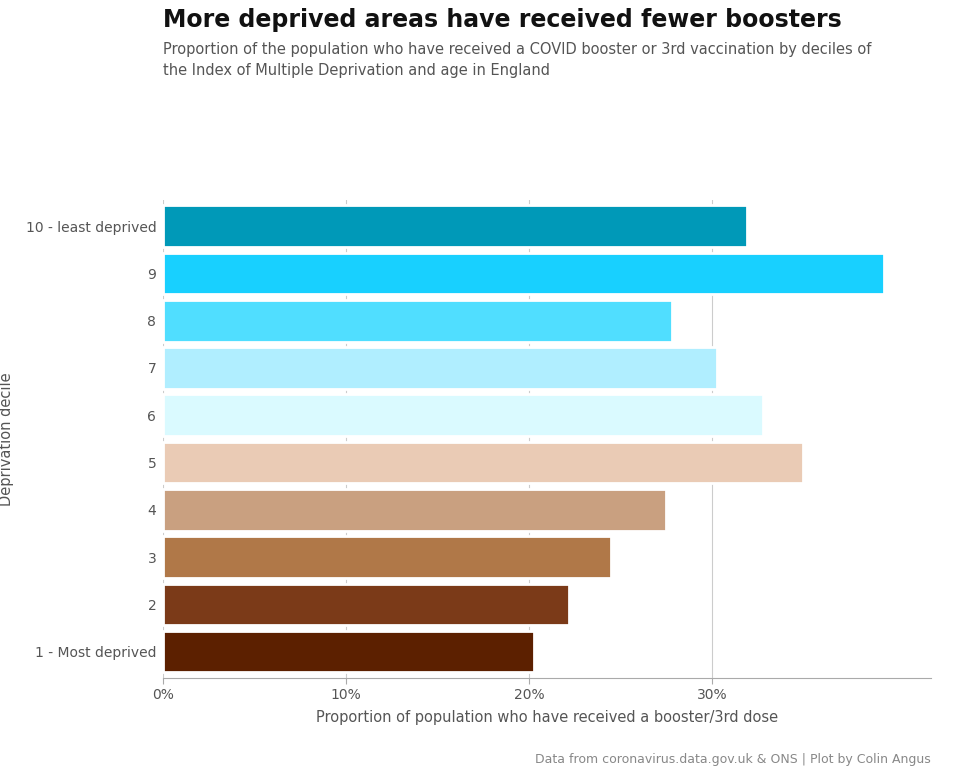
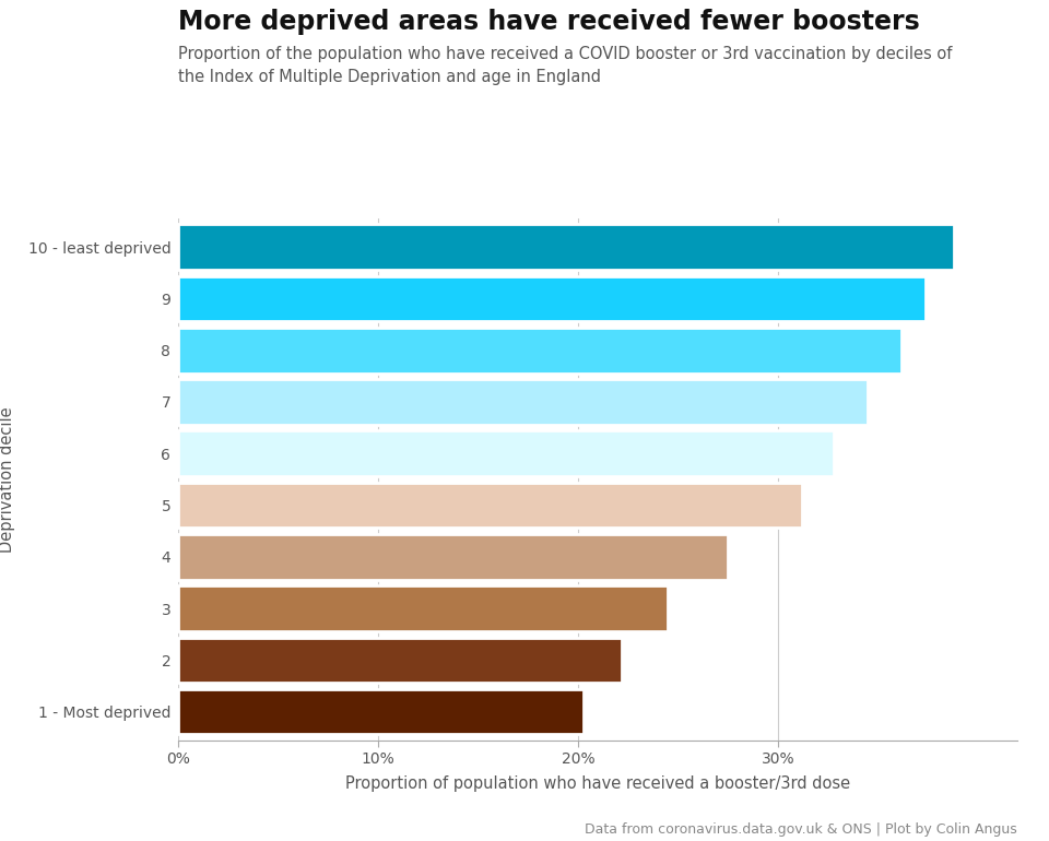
10 - least deprived: 31.9% -> 38.8%
9: 39.4% -> 37.4%
8: 27.8% -> 36.2%
7: 30.3% -> 34.5%
5: 35.0% -> 31.2%
